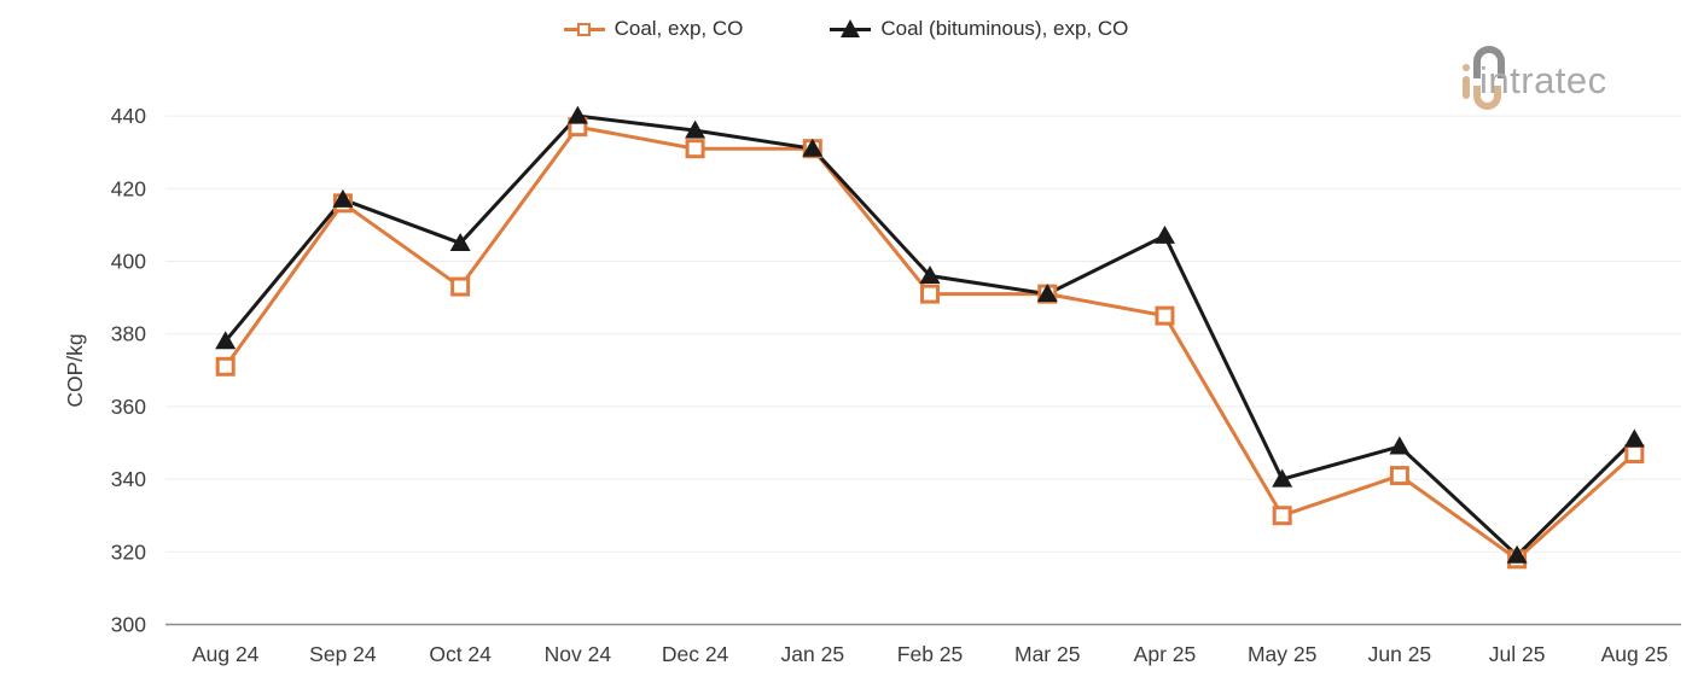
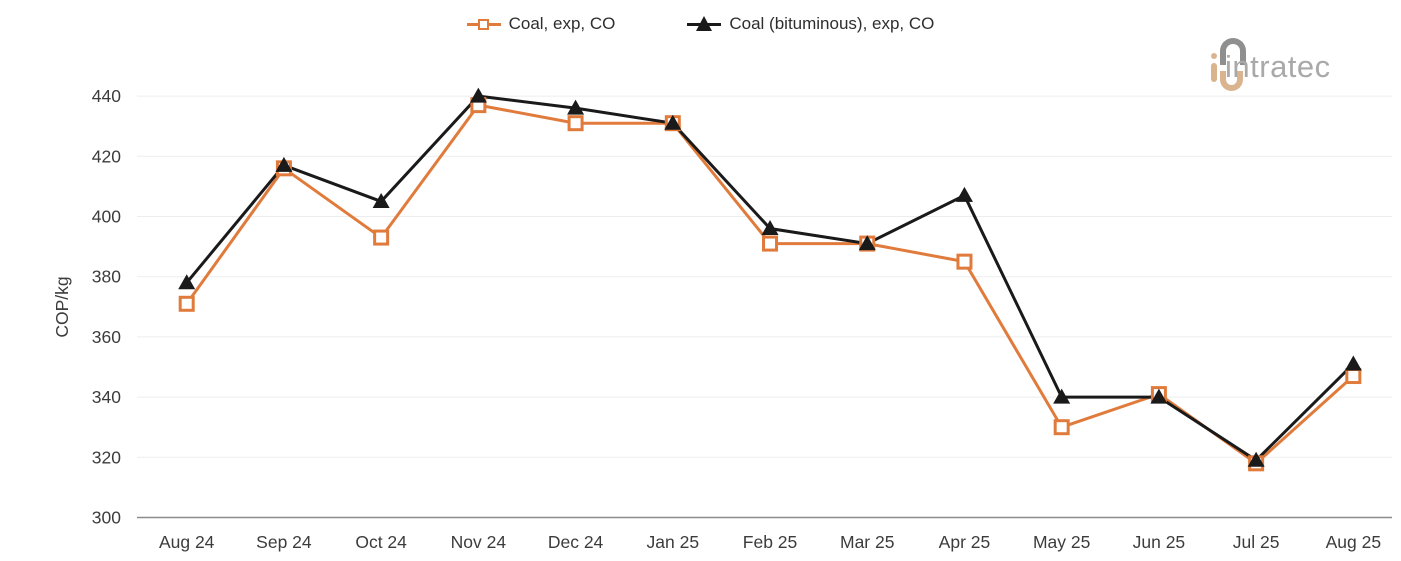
Coal (bituminous), exp, CO/Jun 25: 349 -> 340
